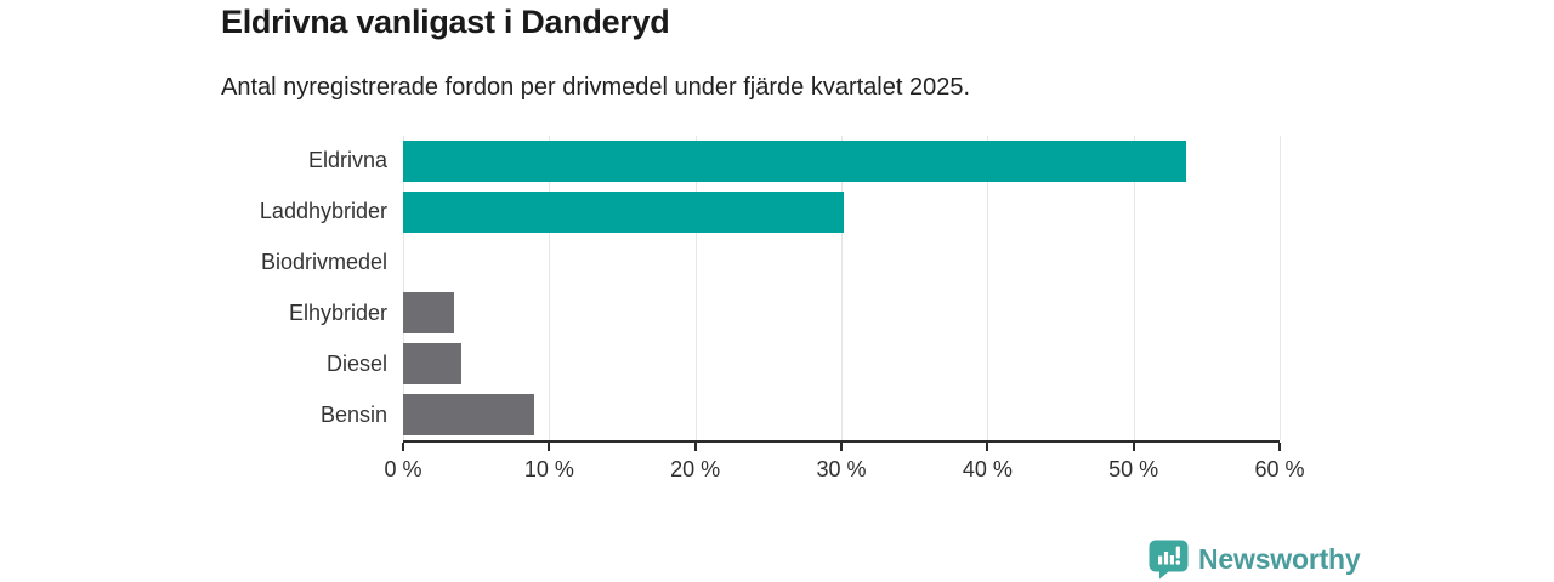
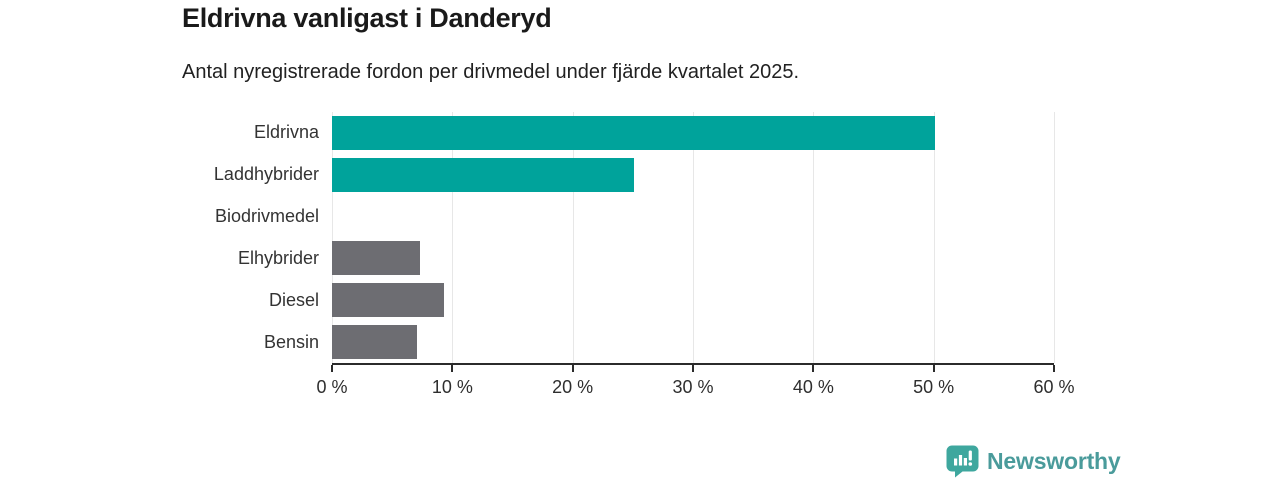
Eldrivna: 53.6% -> 50.1%
Laddhybrider: 30.2% -> 25.1%
Elhybrider: 3.5% -> 7.3%
Diesel: 4.0% -> 9.3%
Bensin: 9.0% -> 7.1%
